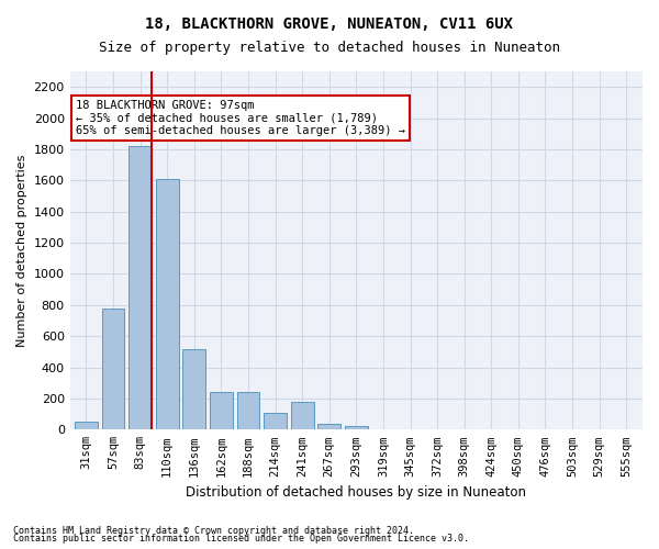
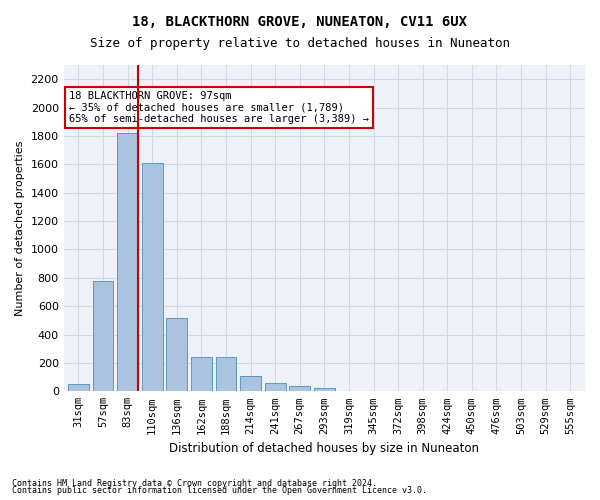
241sqm: 180 -> 60
